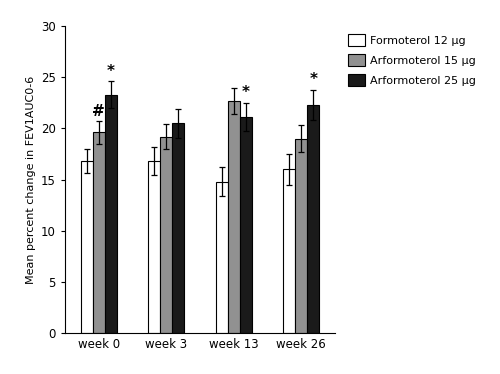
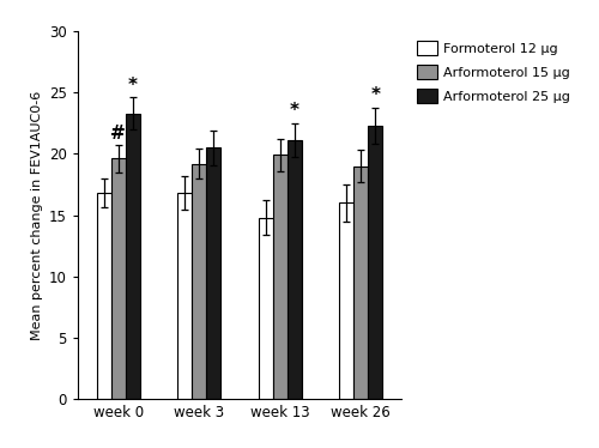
Arformoterol 15 μg/week 13: 22.7 -> 19.9
